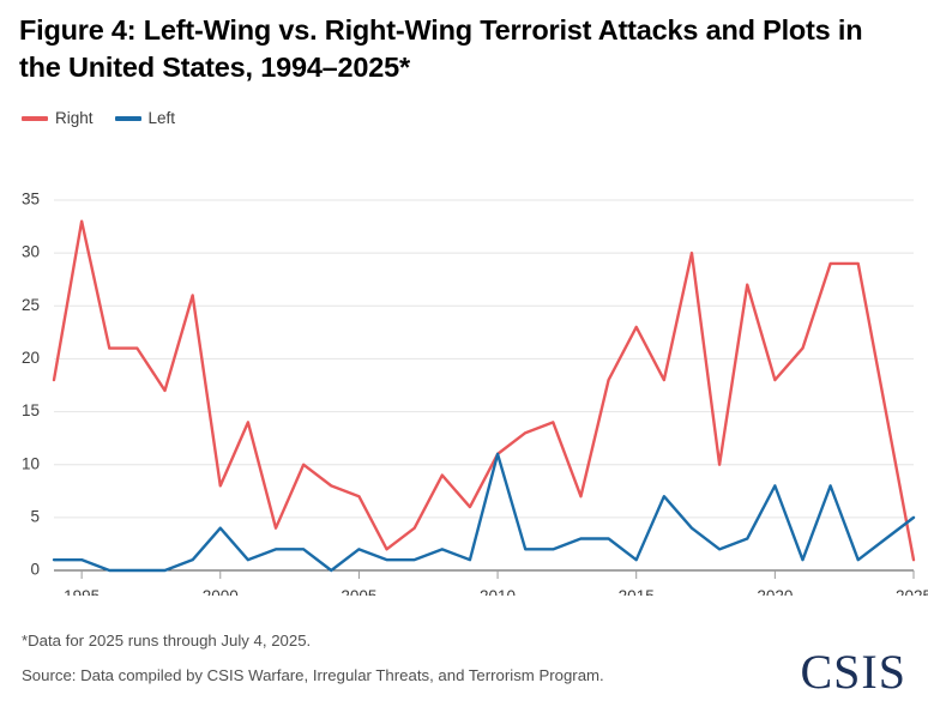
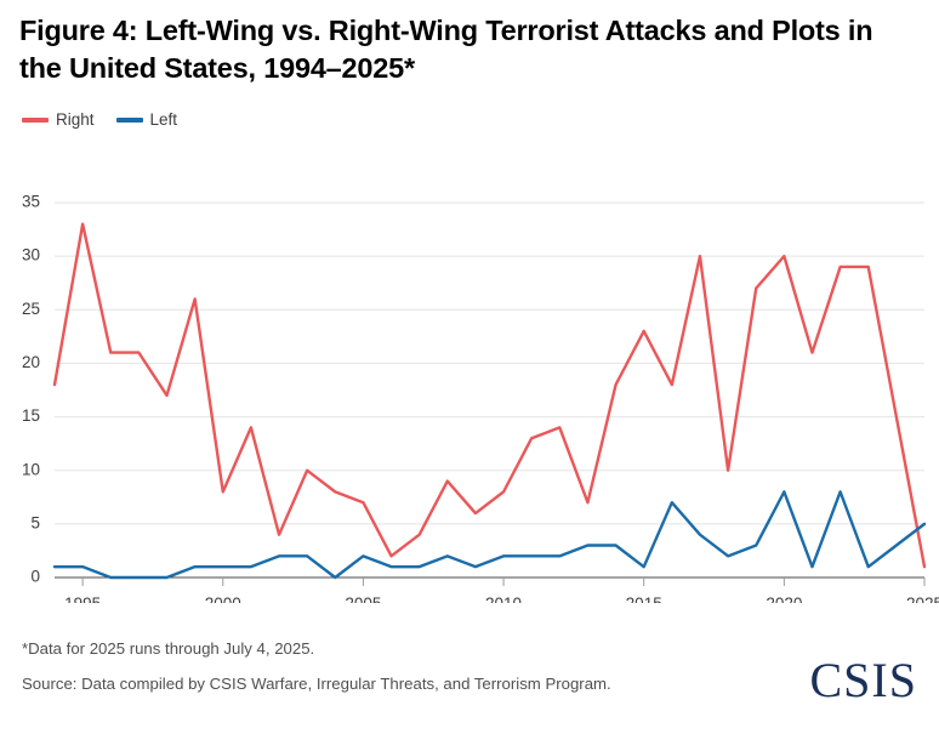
Left/2000: 4 -> 1
Right/2010: 11 -> 8
Left/2010: 11 -> 2
Right/2020: 18 -> 30
